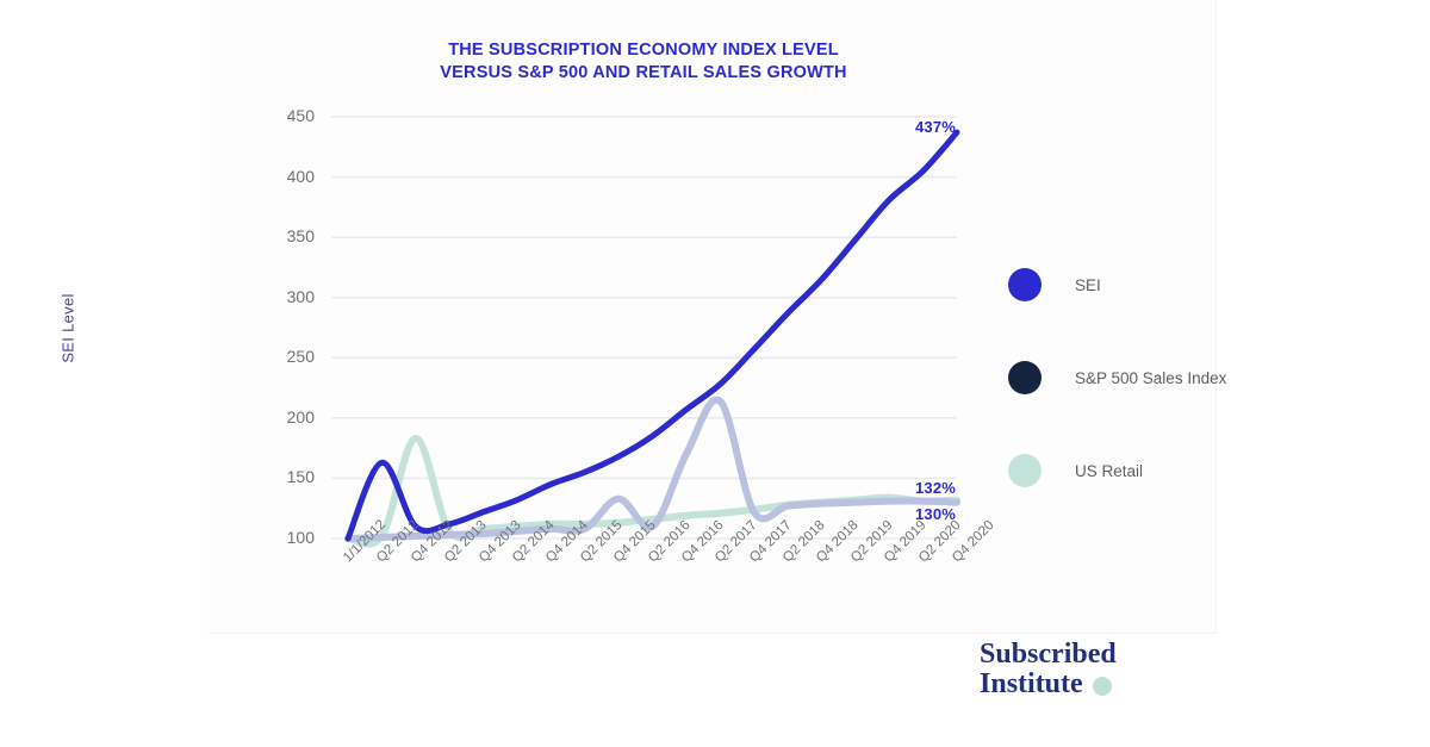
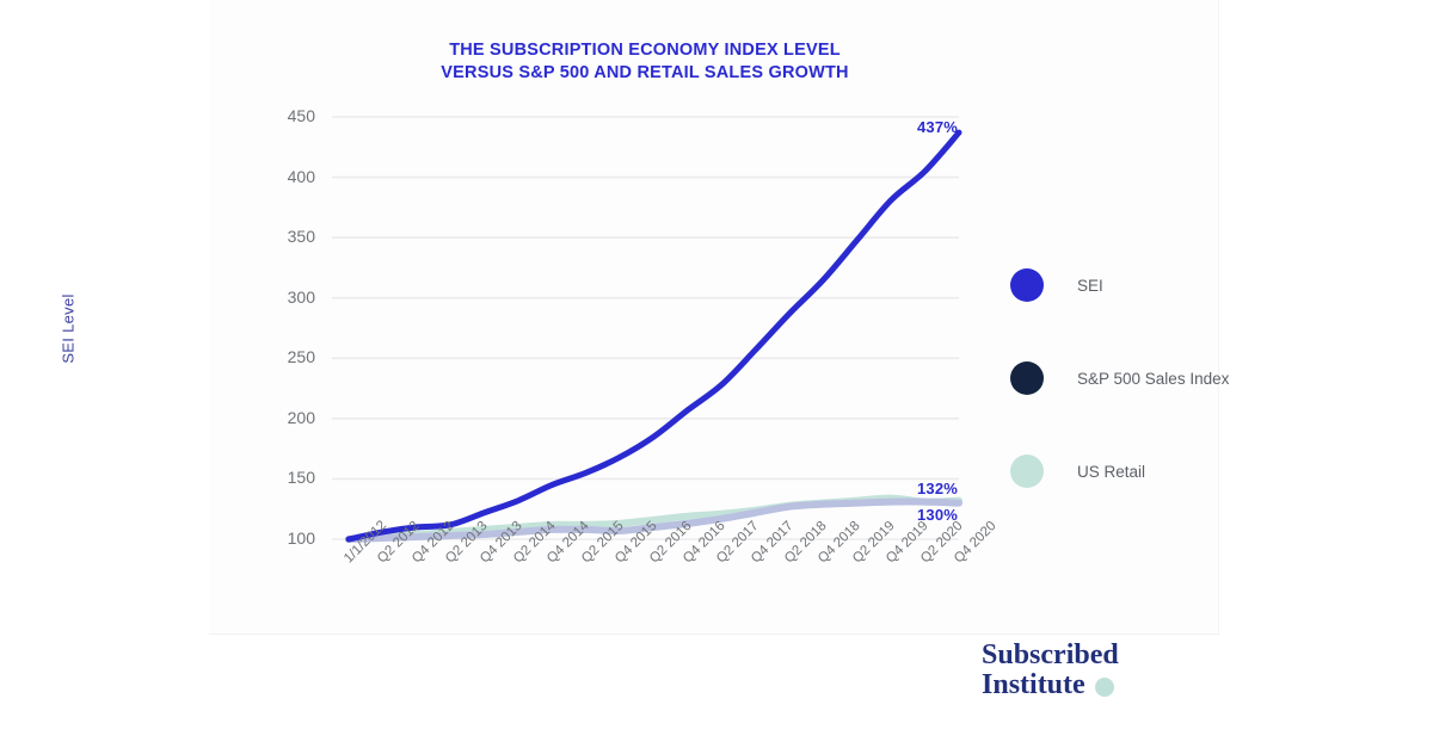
SEI/Q2 2012: 163 -> 106
US Retail/Q4 2012: 183 -> 104
S&P 500 Sales Index/Q4 2015: 133 -> 107
S&P 500 Sales Index/Q4 2016: 170 -> 113
S&P 500 Sales Index/Q2 2017: 214 -> 117
